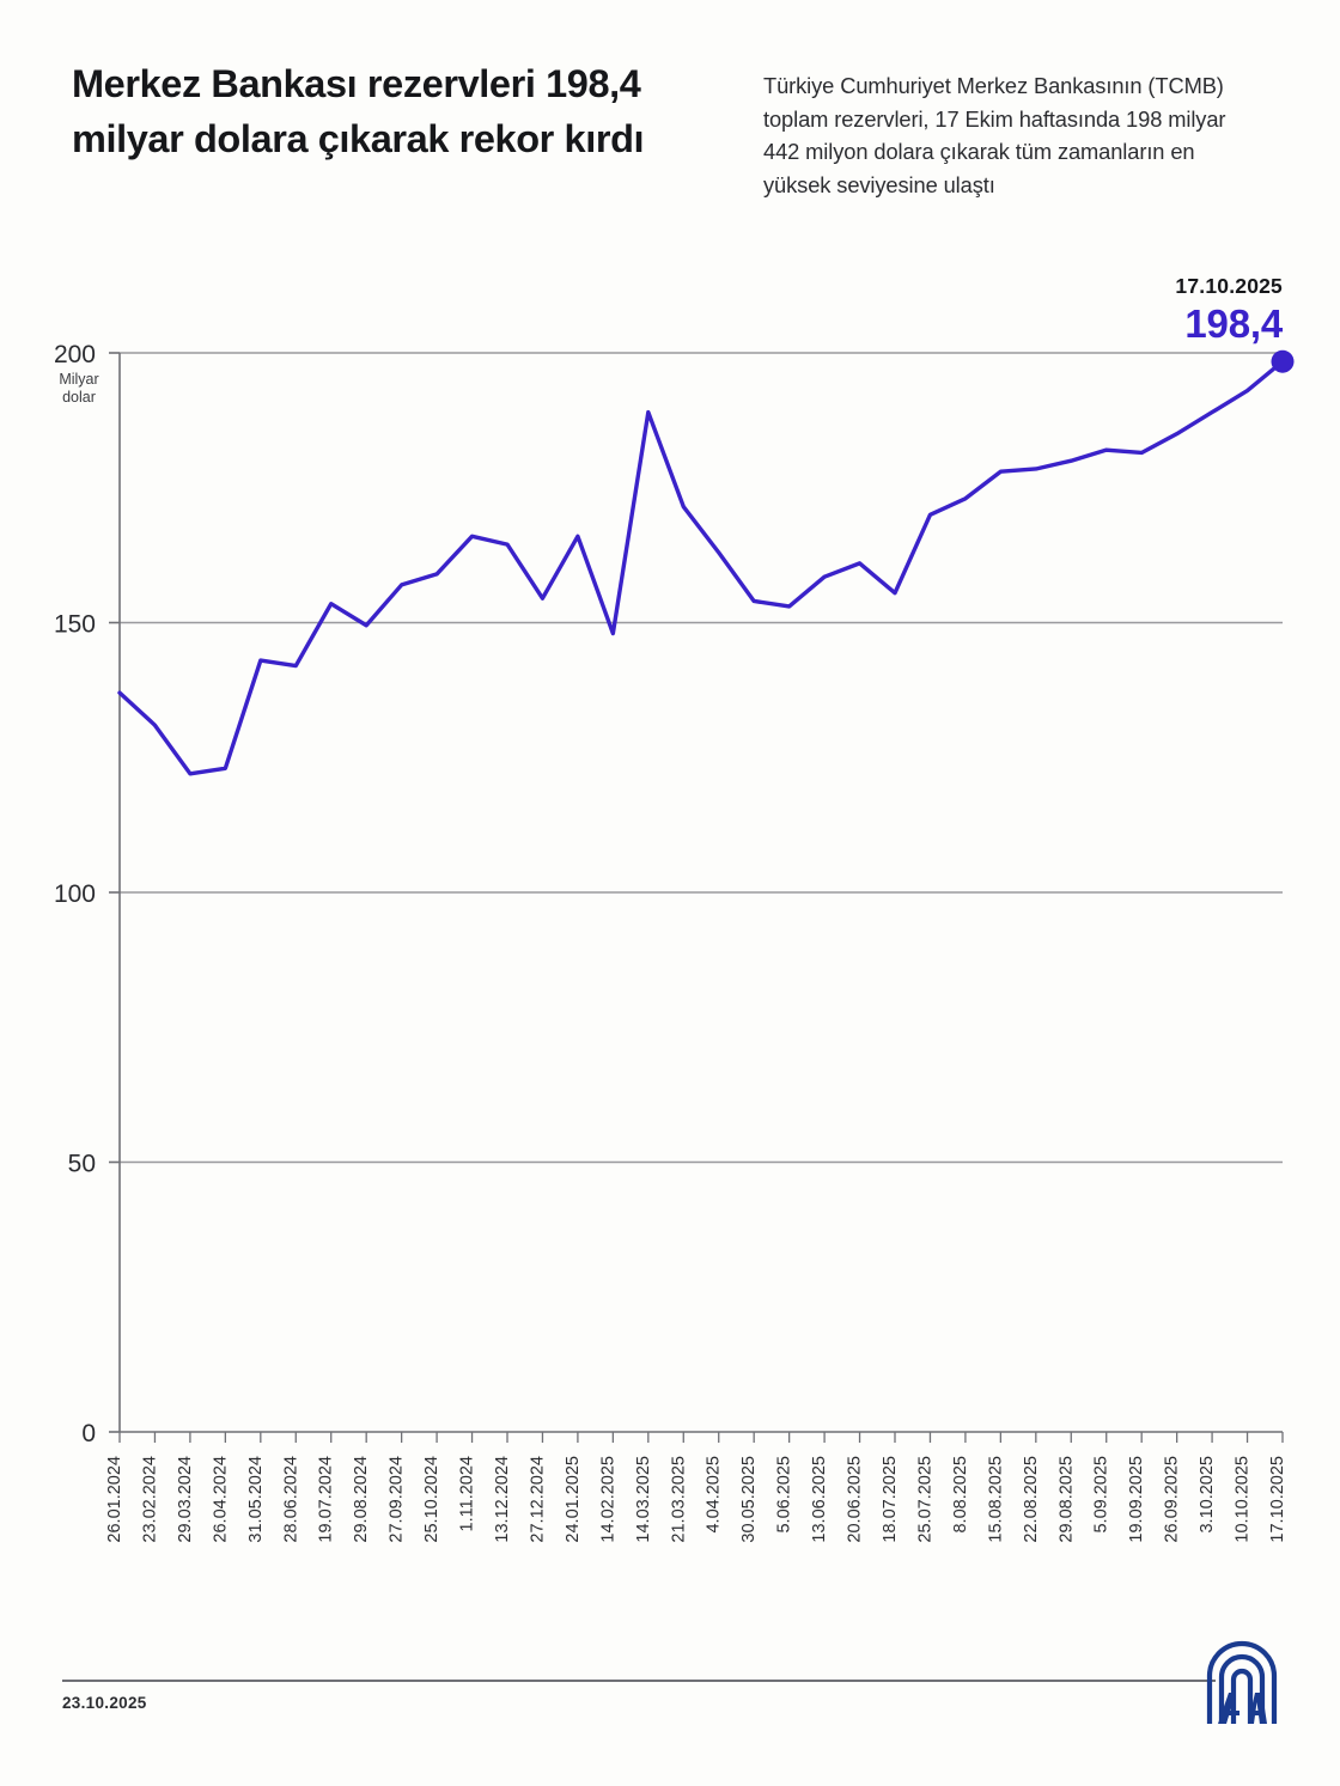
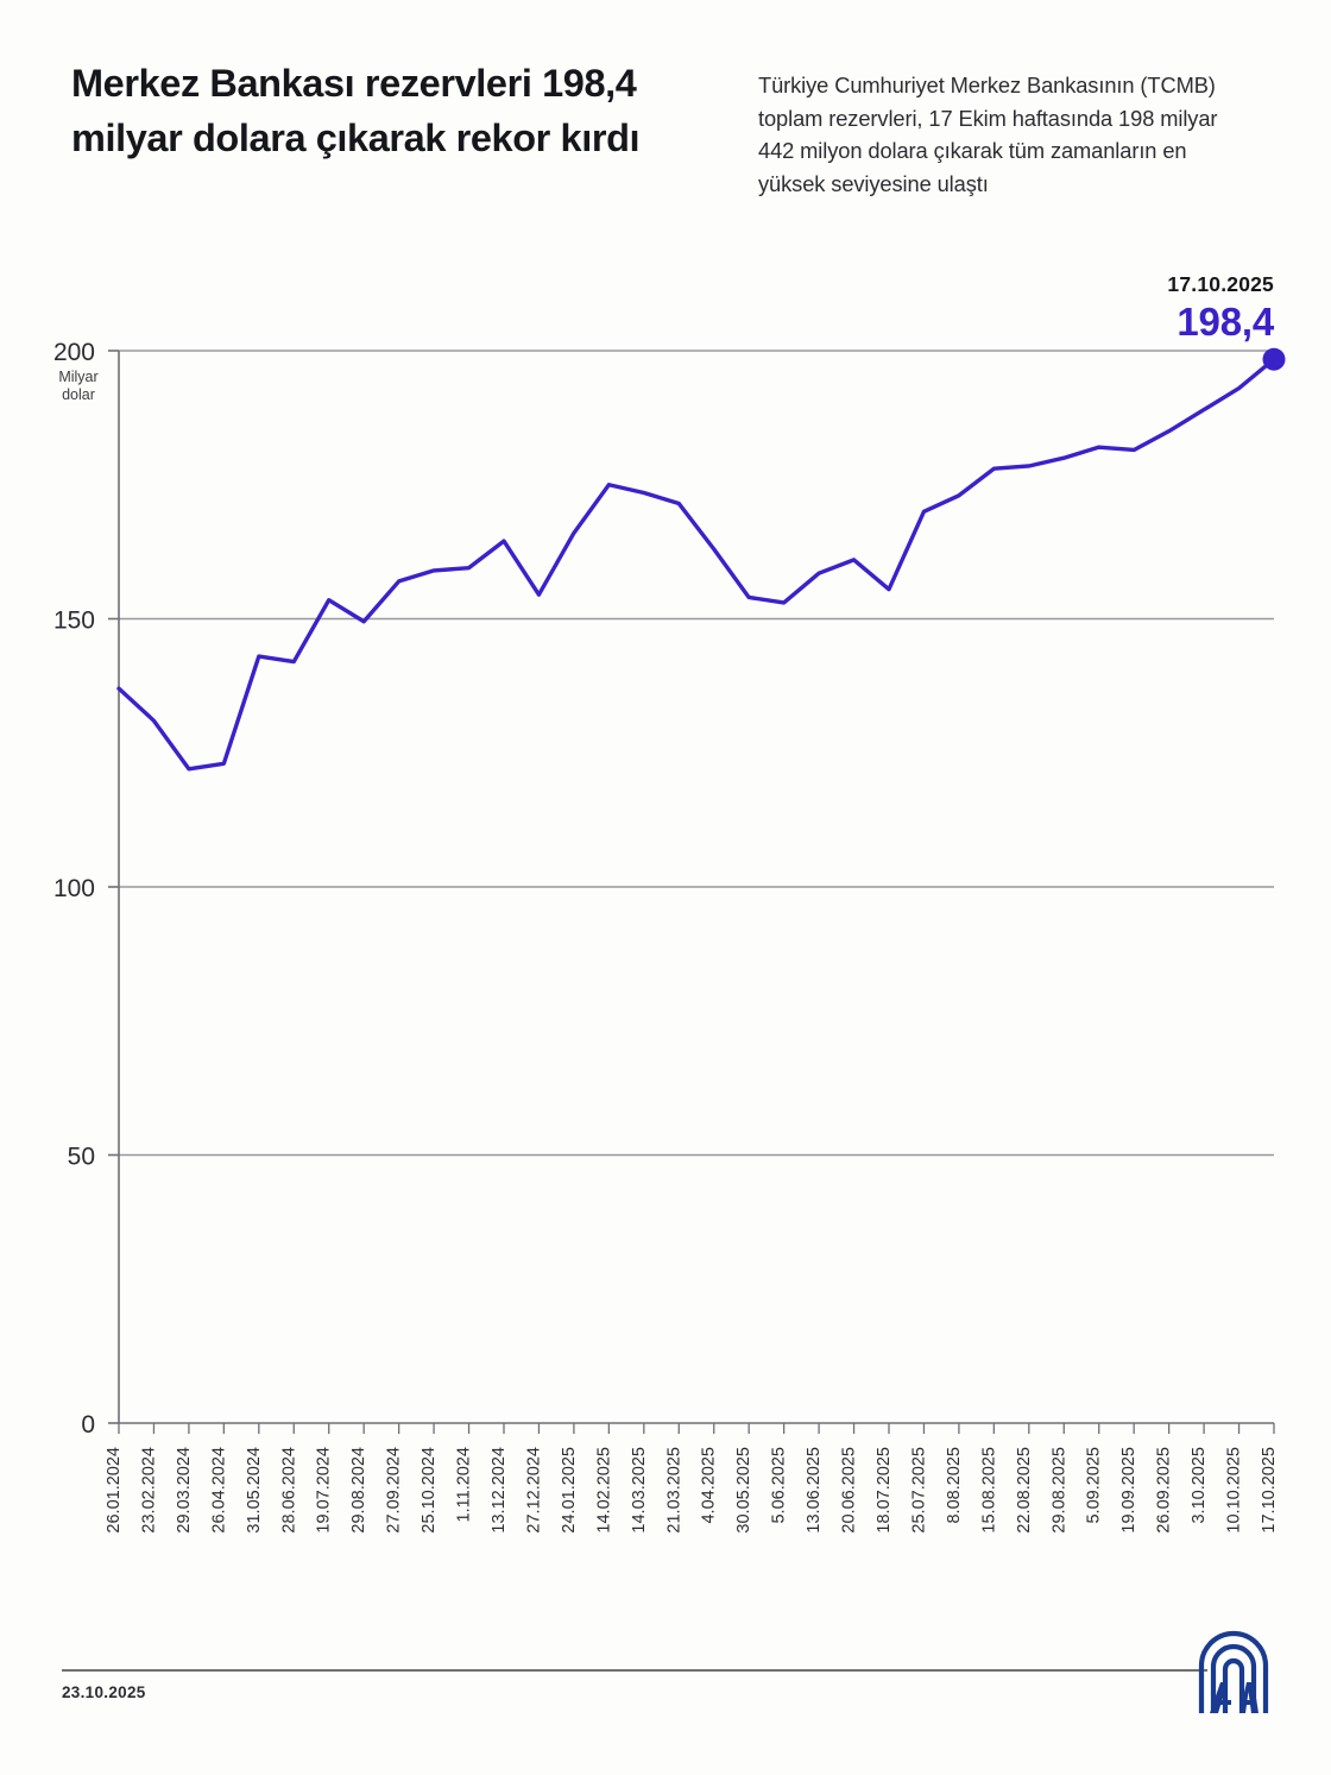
1.11.2024: 166 -> 160
14.02.2025: 148 -> 175
14.03.2025: 189 -> 174
